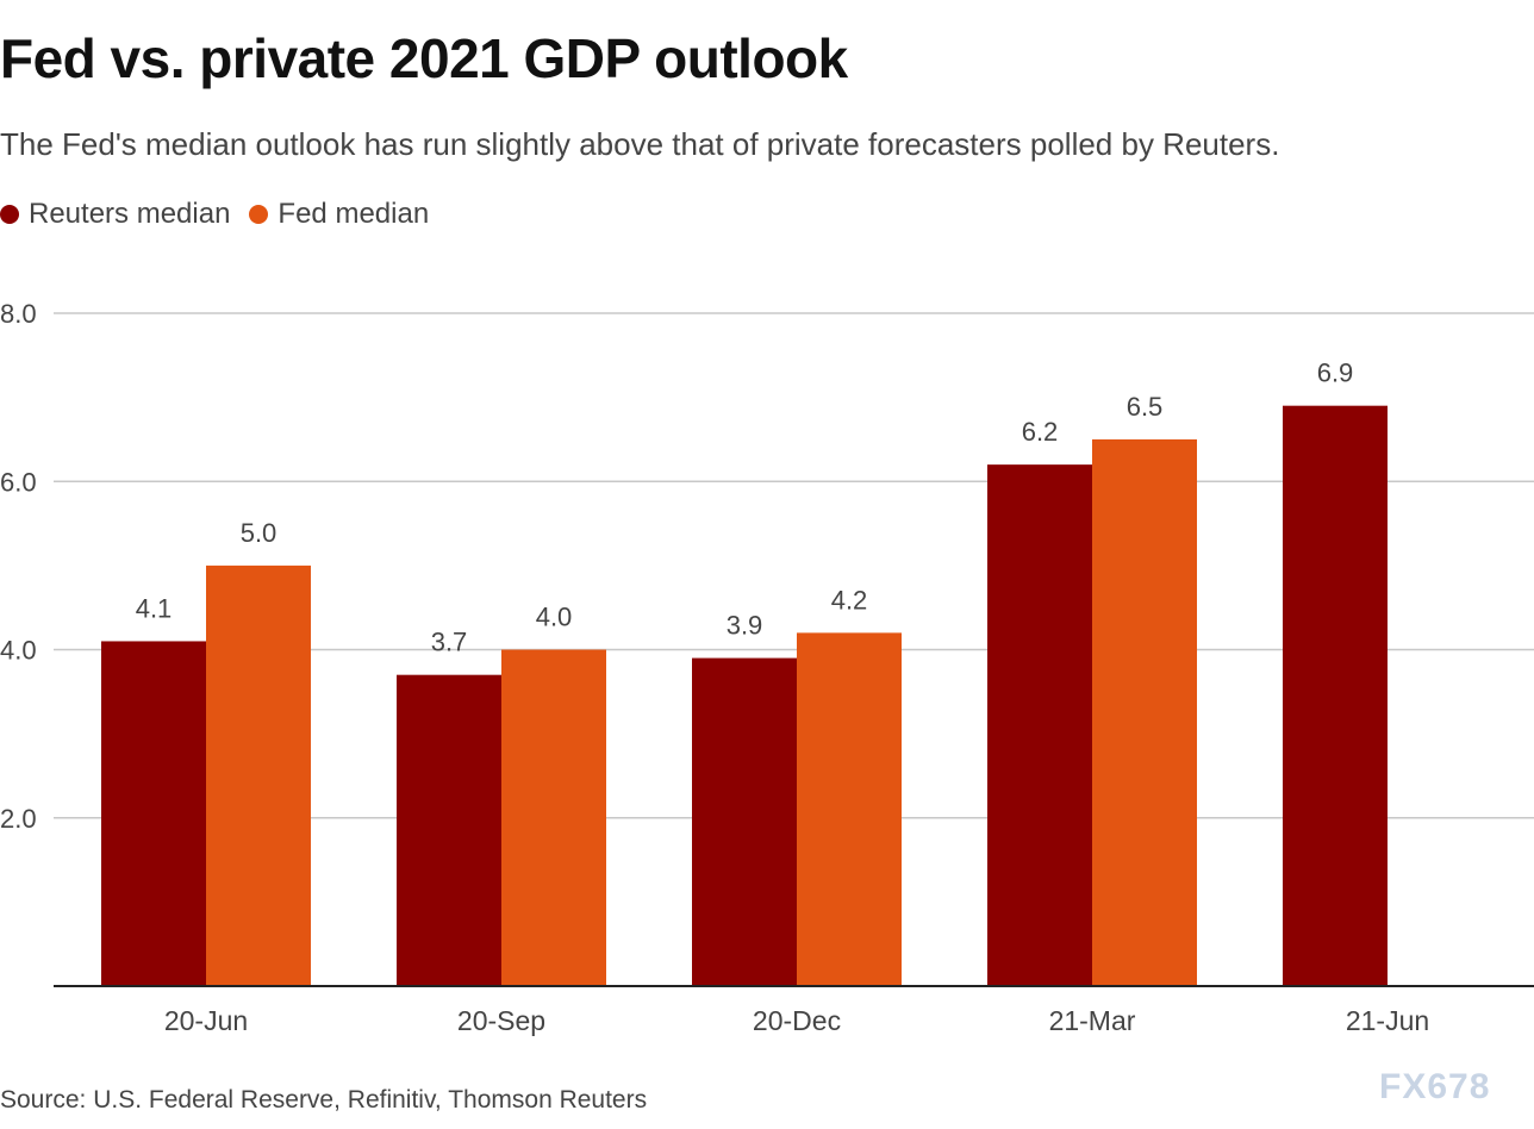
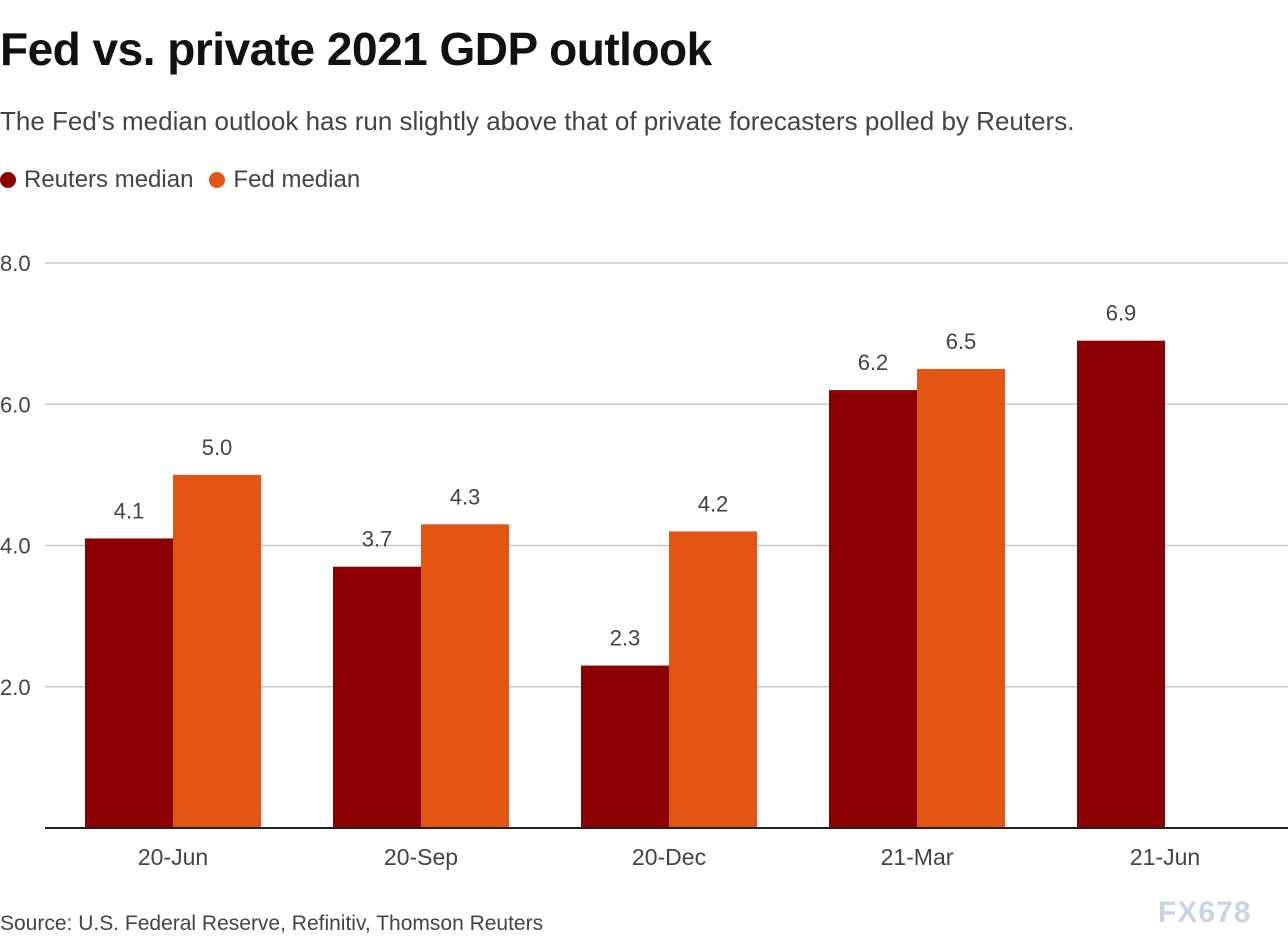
Fed median/20-Sep: 4.0 -> 4.3
Reuters median/20-Dec: 3.9 -> 2.3
